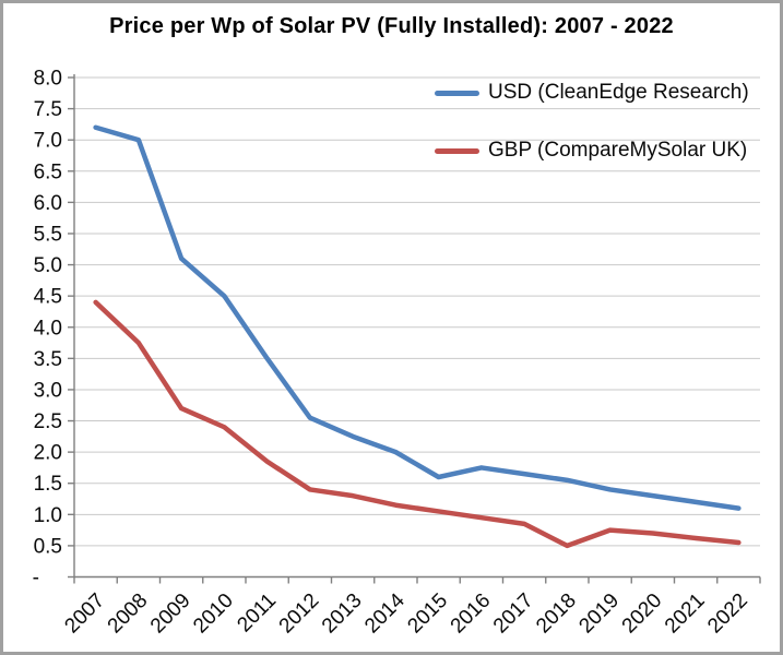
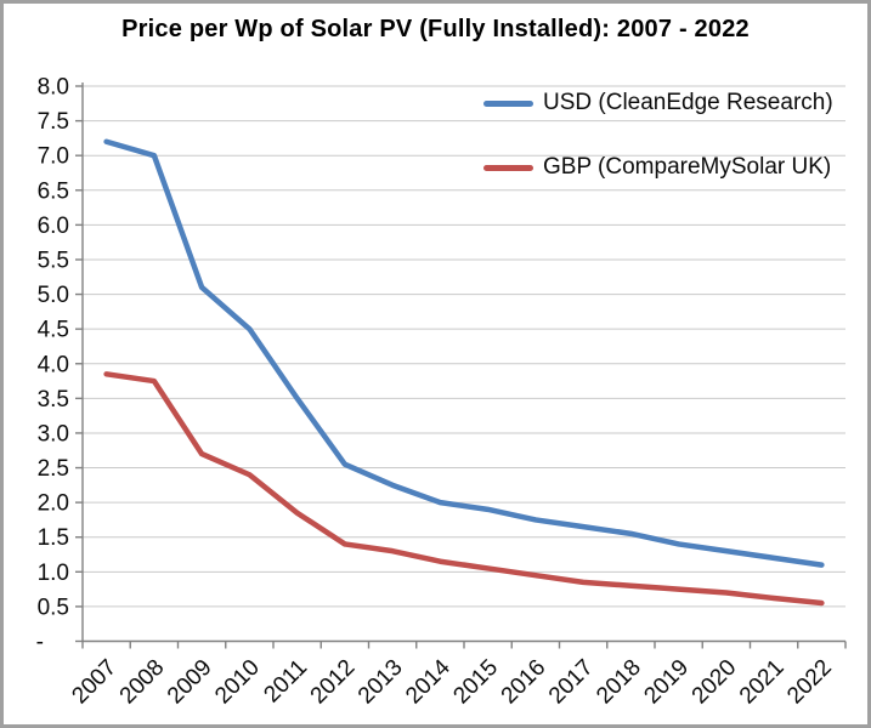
GBP (CompareMySolar UK)/2007: 4.4 -> 3.9
USD (CleanEdge Research)/2015: 1.6 -> 1.9
GBP (CompareMySolar UK)/2018: 0.5 -> 0.8
